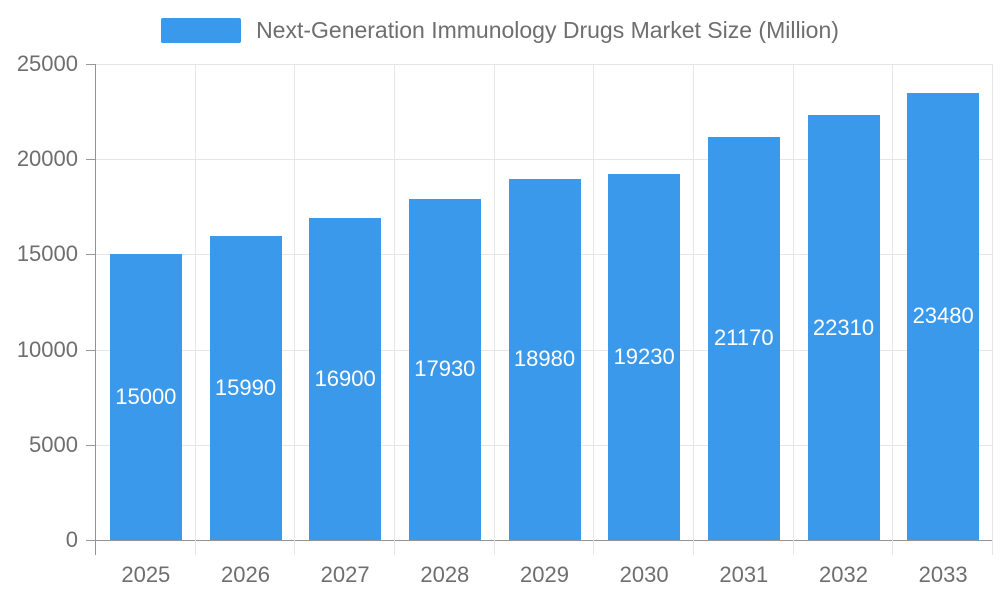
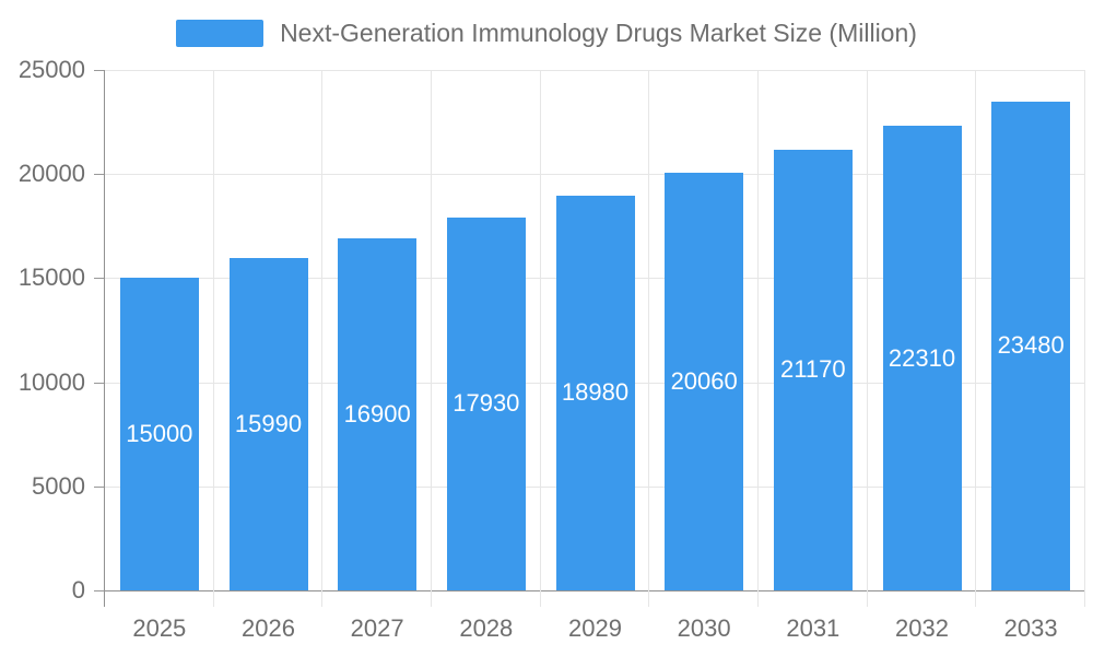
2030: 19230 -> 20060
